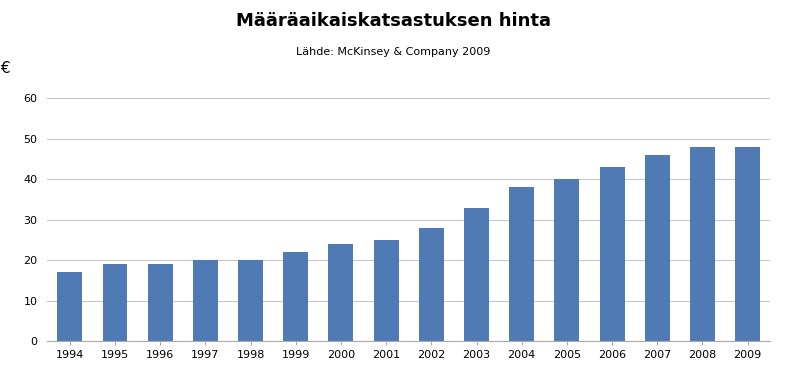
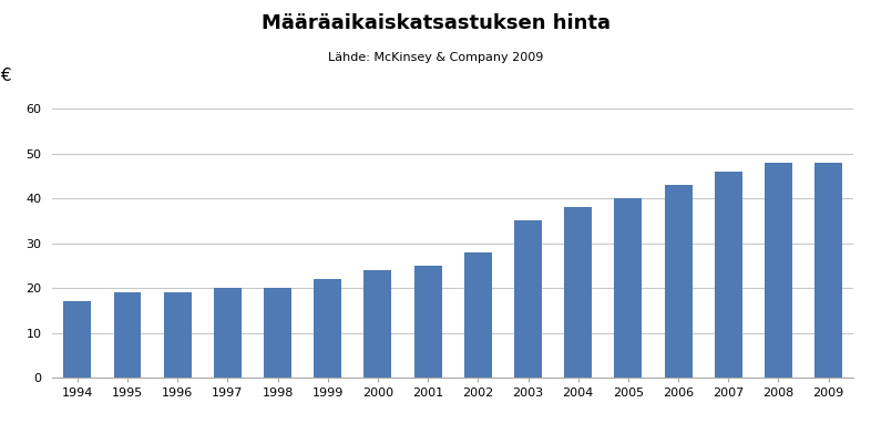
2003: 33 -> 35
